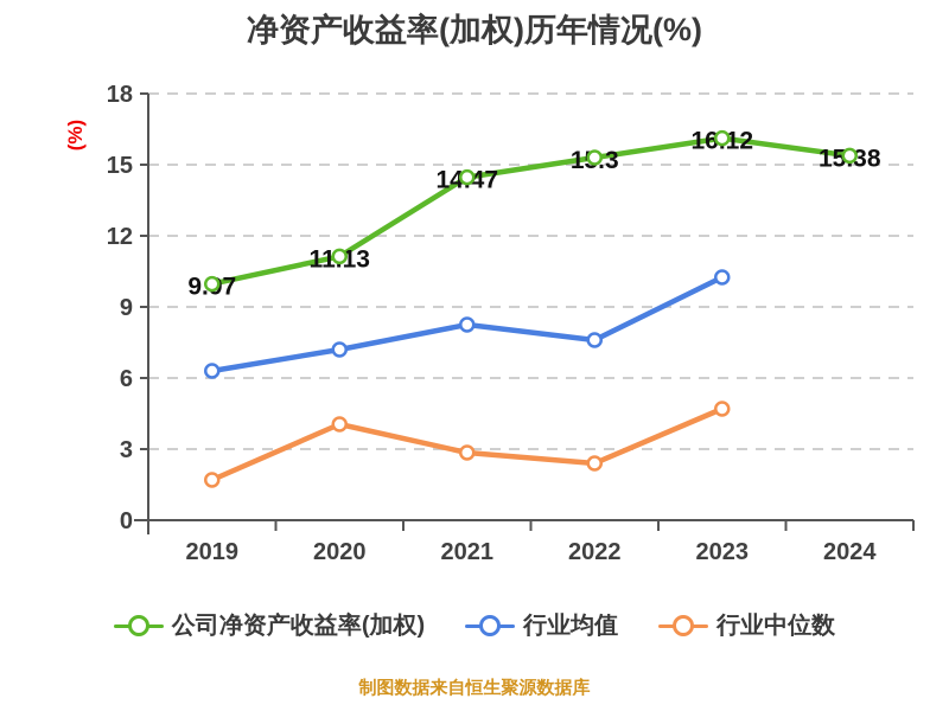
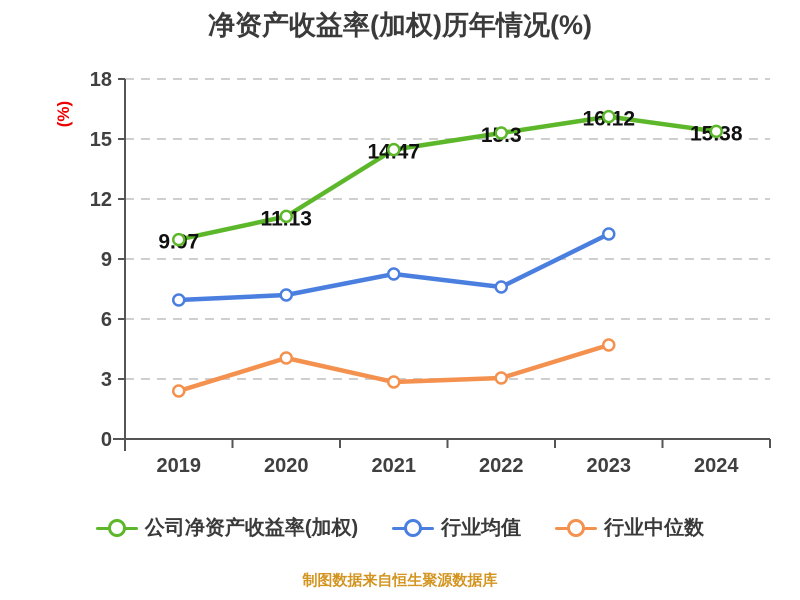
行业均值/2019: 6.3 -> 7.0
行业中位数/2019: 1.7 -> 2.4
行业中位数/2022: 2.4 -> 3.0
